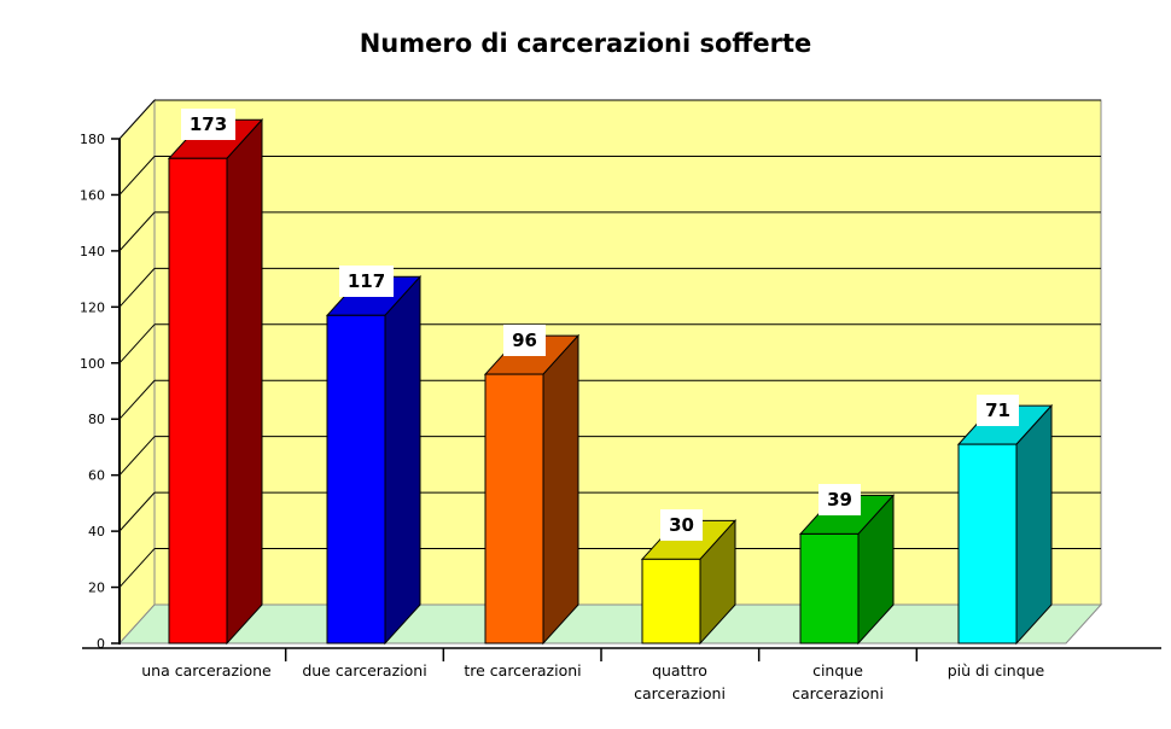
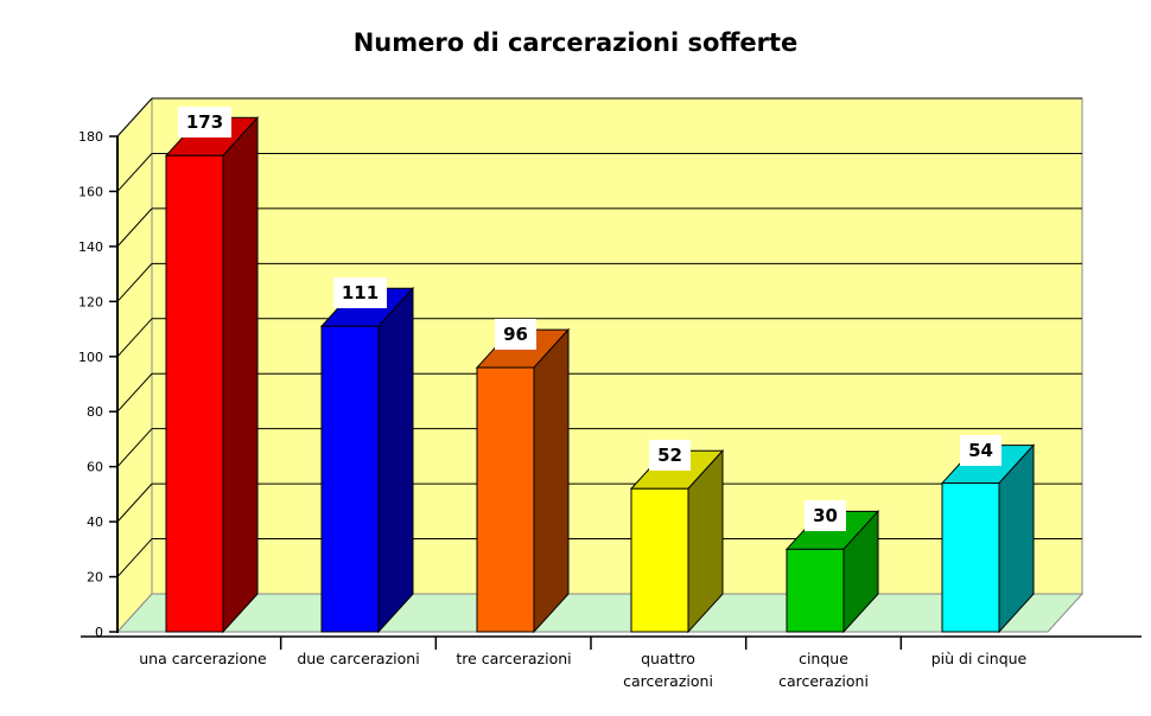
due carcerazioni: 117 -> 111
quattro carcerazioni: 30 -> 52
cinque carcerazioni: 39 -> 30
più di cinque: 71 -> 54
